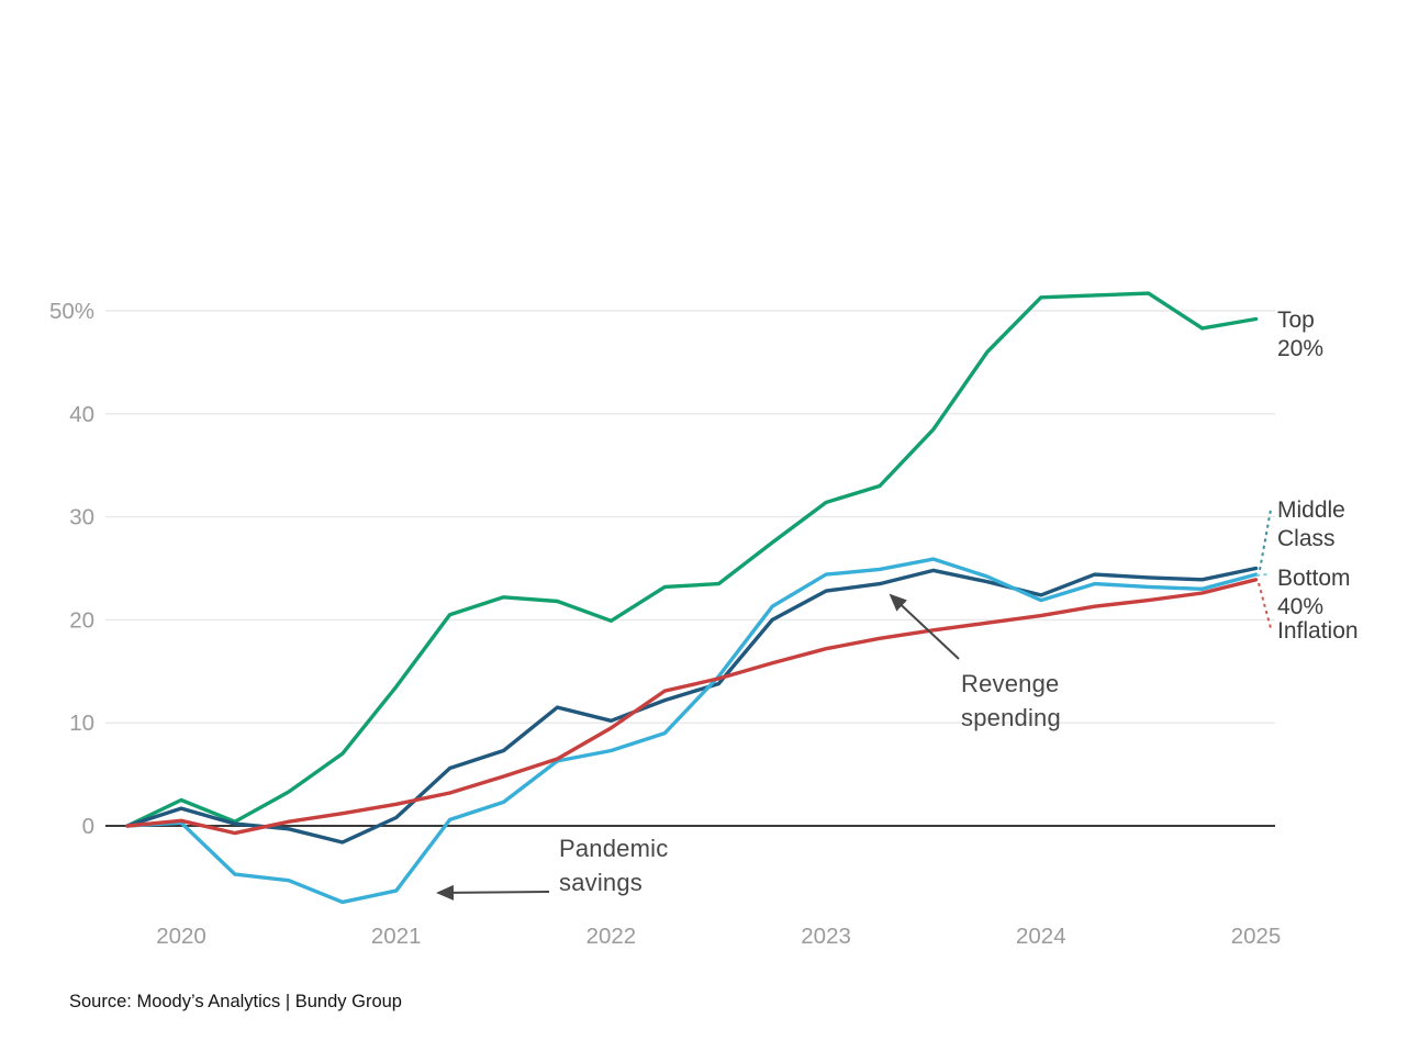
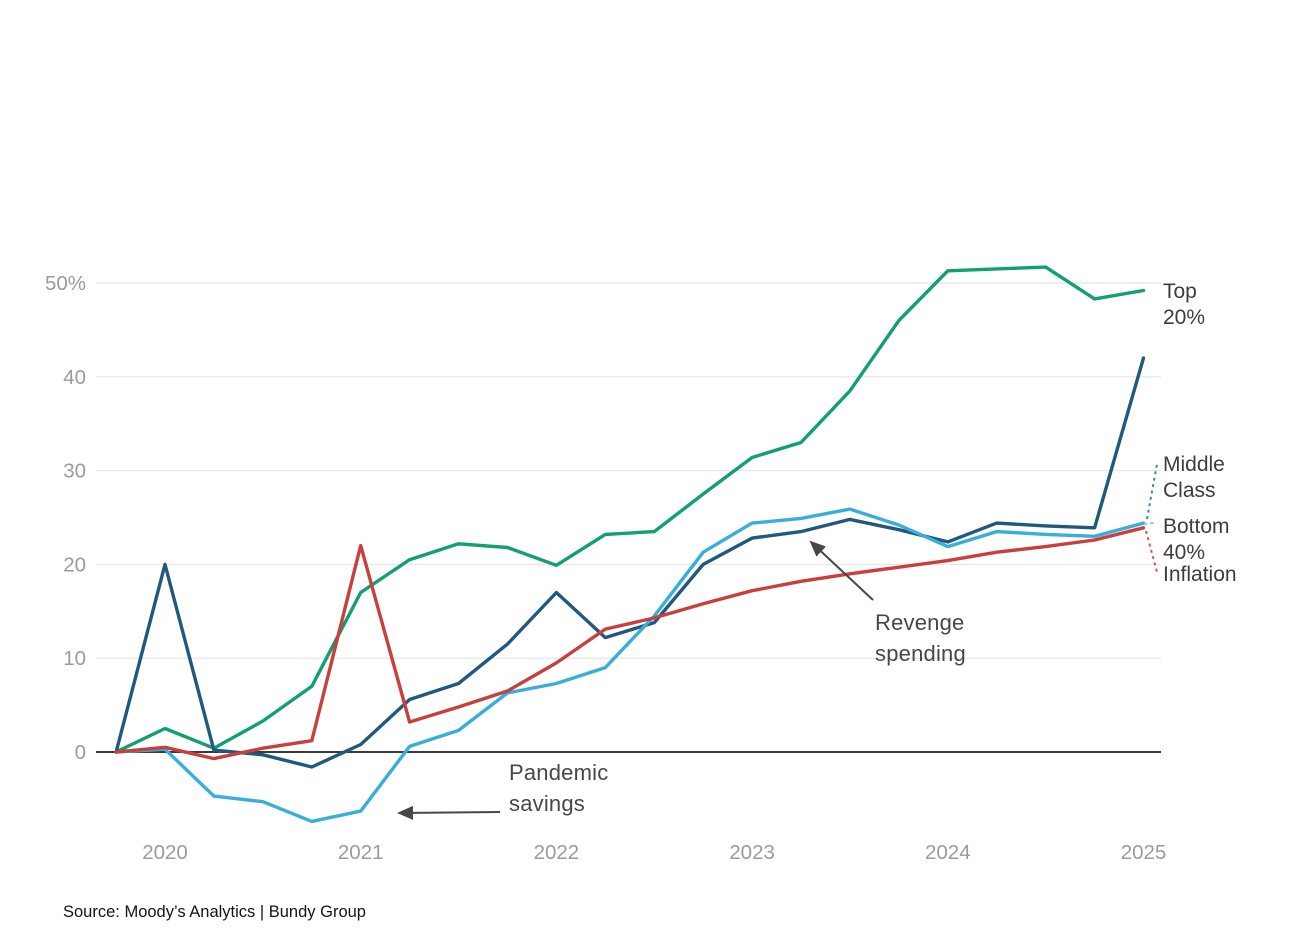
Middle Class/2020: 2% -> 20%
Top 20%/2021: 14% -> 17%
Inflation/2021: 2% -> 22%
Middle Class/2022: 10% -> 17%
Middle Class/2025: 25% -> 42%
